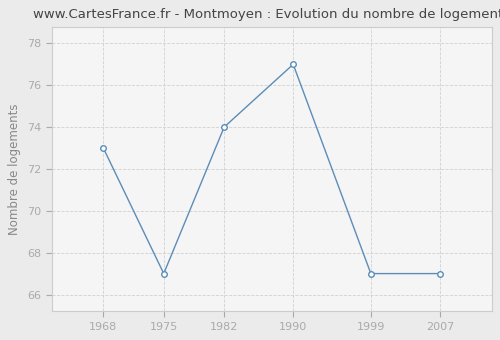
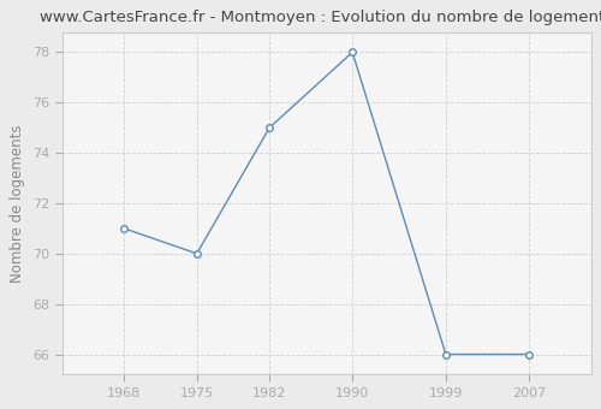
1968: 73 -> 71
1975: 67 -> 70
1982: 74 -> 75
1990: 77 -> 78
1999: 67 -> 66
2007: 67 -> 66
